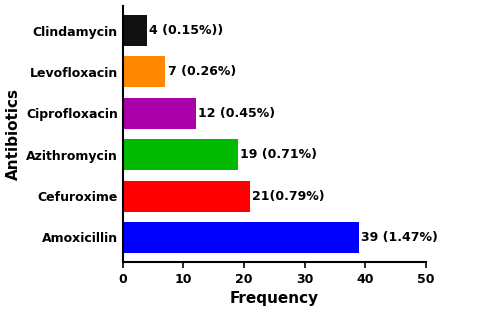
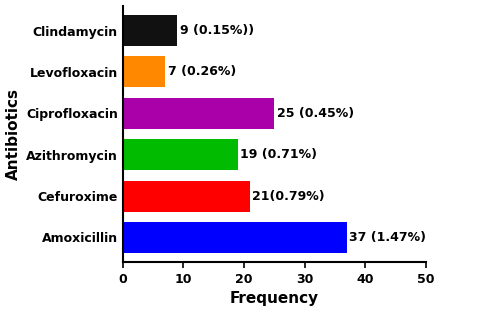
Clindamycin: 4 -> 9
Ciprofloxacin: 12 -> 25
Amoxicillin: 39 -> 37
